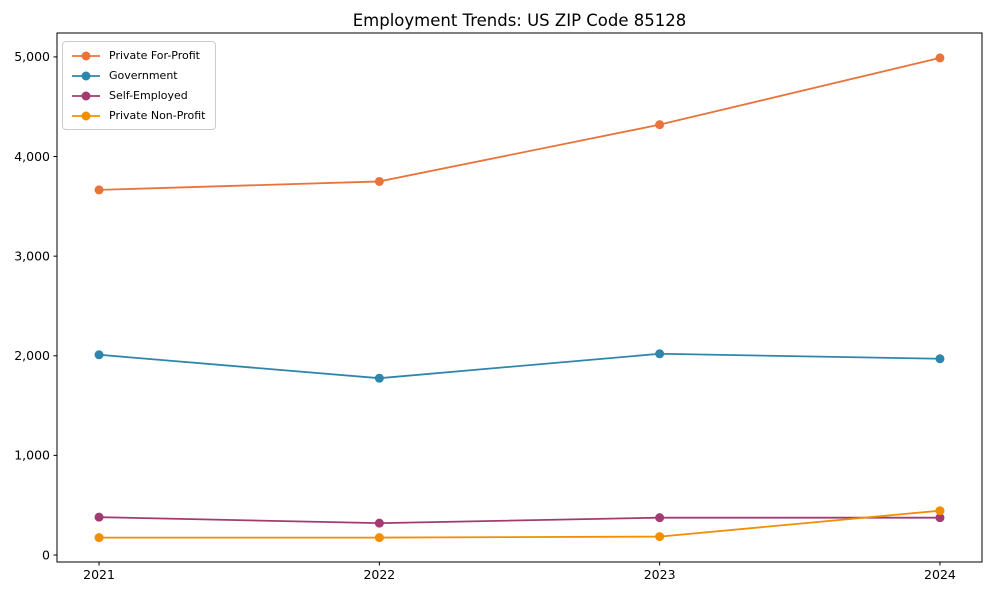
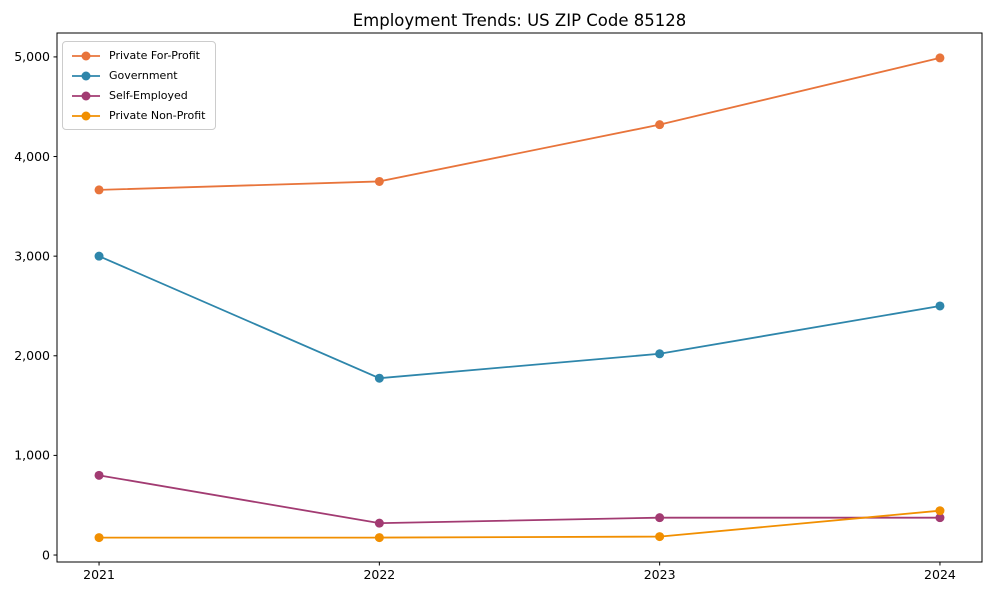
Government/2021: 2000 -> 3000
Self-Employed/2021: 400 -> 800
Government/2024: 2000 -> 2500
